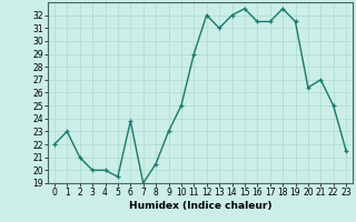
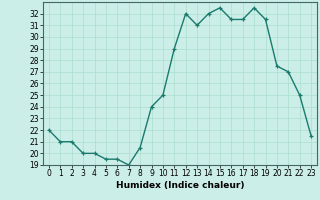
1: 23.0 -> 21.0
6: 23.8 -> 19.5
9: 23.0 -> 24.0
20: 26.4 -> 27.5
